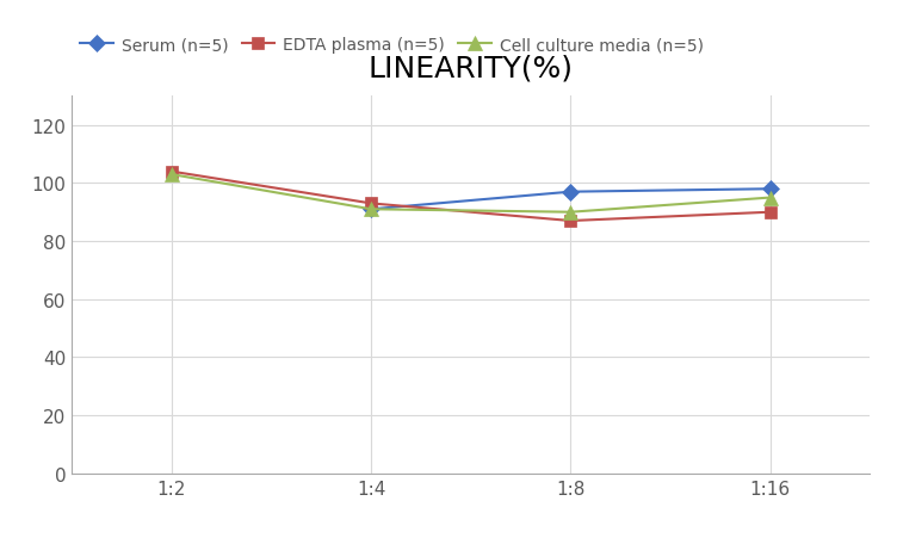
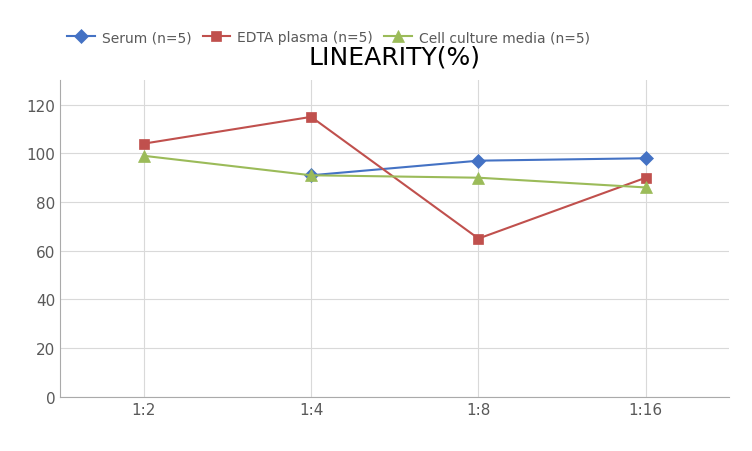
Cell culture media (n=5)/1:2: 103 -> 99
EDTA plasma (n=5)/1:4: 93 -> 115
EDTA plasma (n=5)/1:8: 87 -> 65
Cell culture media (n=5)/1:16: 95 -> 86
